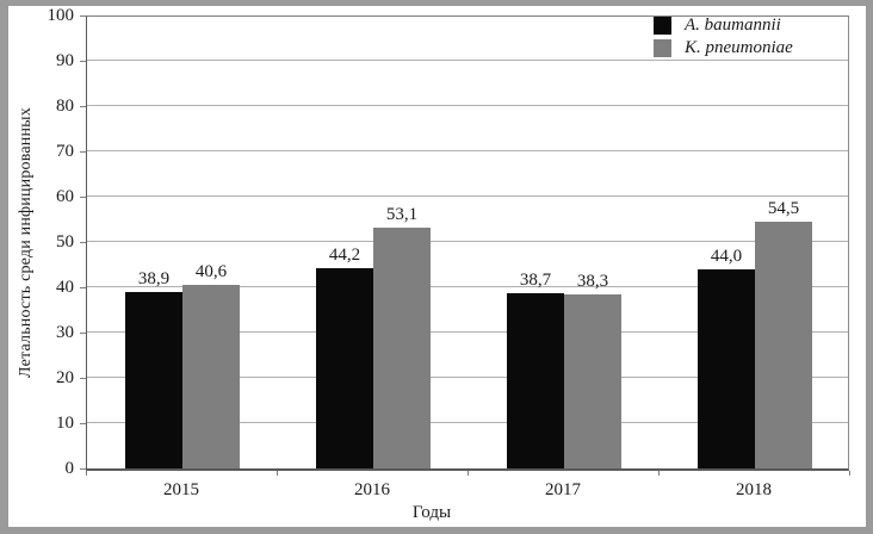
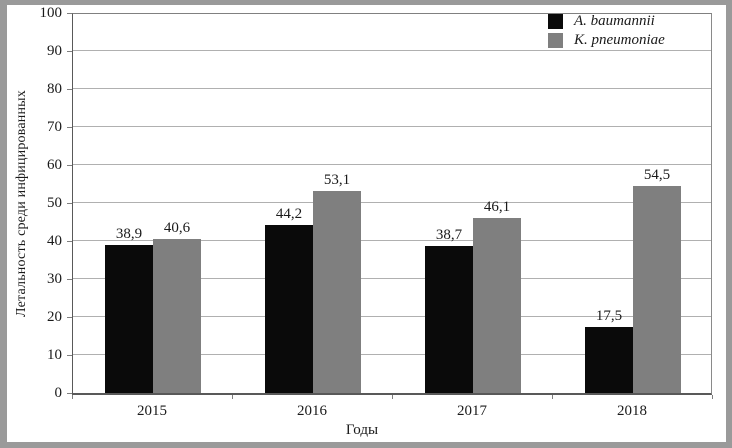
K. pneumoniae/2017: 38,3 -> 46,1
A. baumannii/2018: 44,0 -> 17,5
